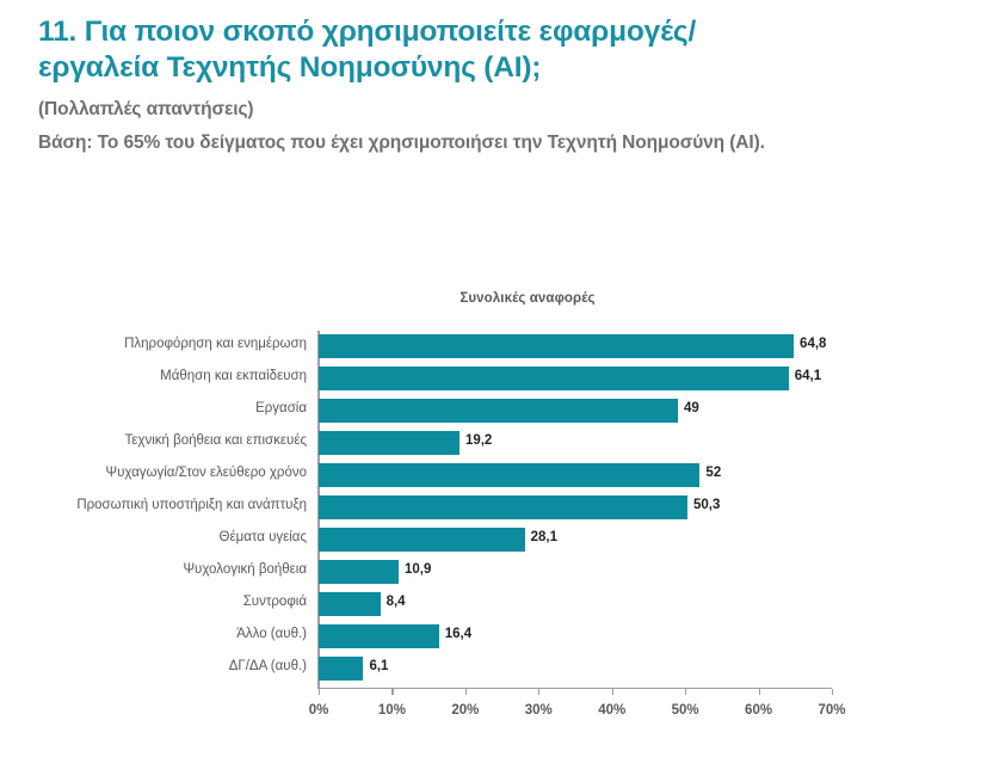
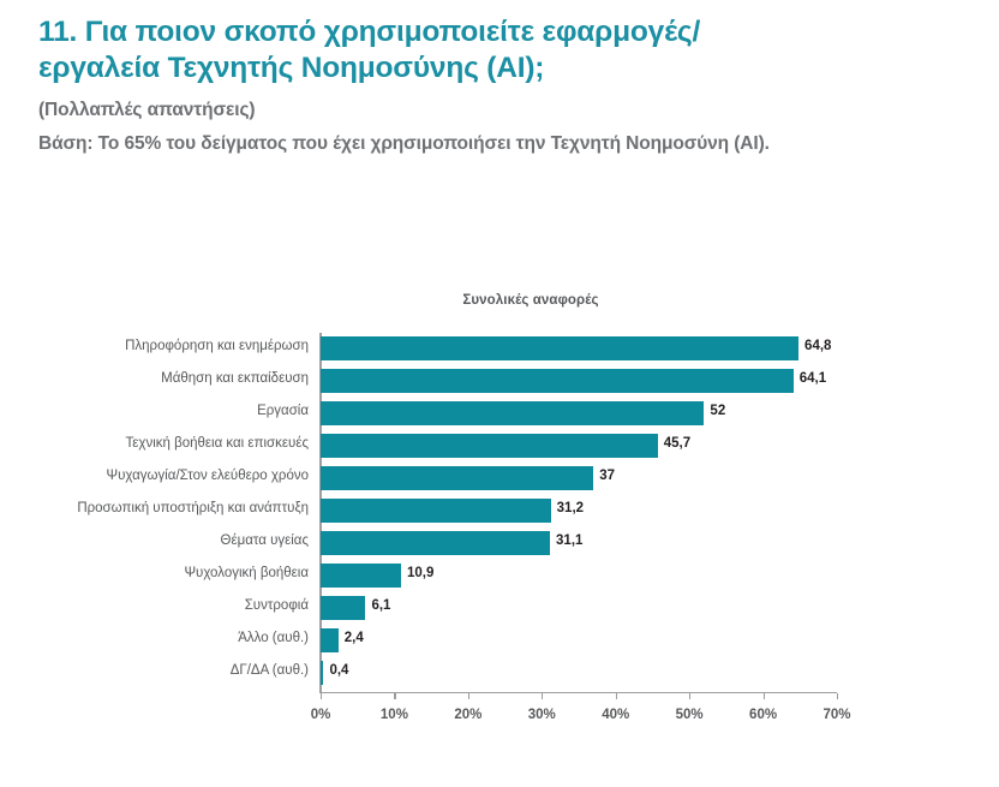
Εργασία: 49 -> 52
Τεχνική βοήθεια και επισκευές: 19,2 -> 45,7
Ψυχαγωγία/Στον ελεύθερο χρόνο: 52 -> 37
Προσωπική υποστήριξη και ανάπτυξη: 50,3 -> 31,2
Θέματα υγείας: 28,1 -> 31,1
Συντροφιά: 8,4 -> 6,1
Άλλο (αυθ.): 16,4 -> 2,4
ΔΓ/ΔΑ (αυθ.): 6,1 -> 0,4
